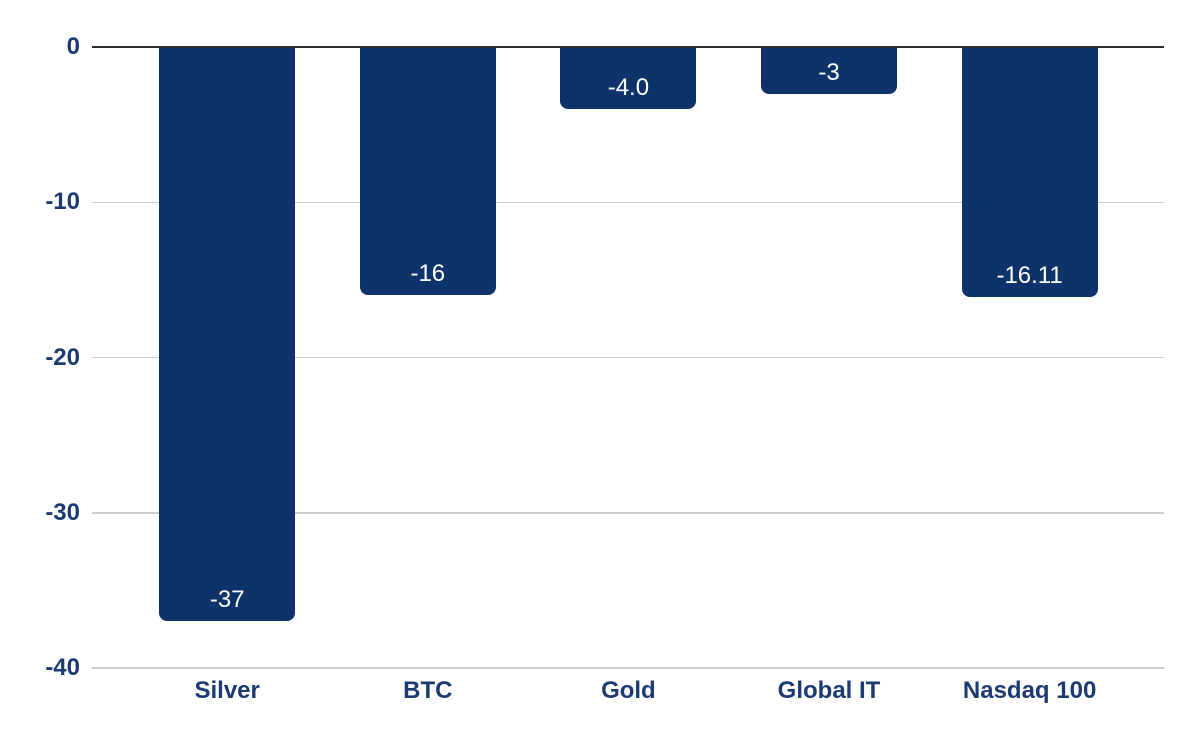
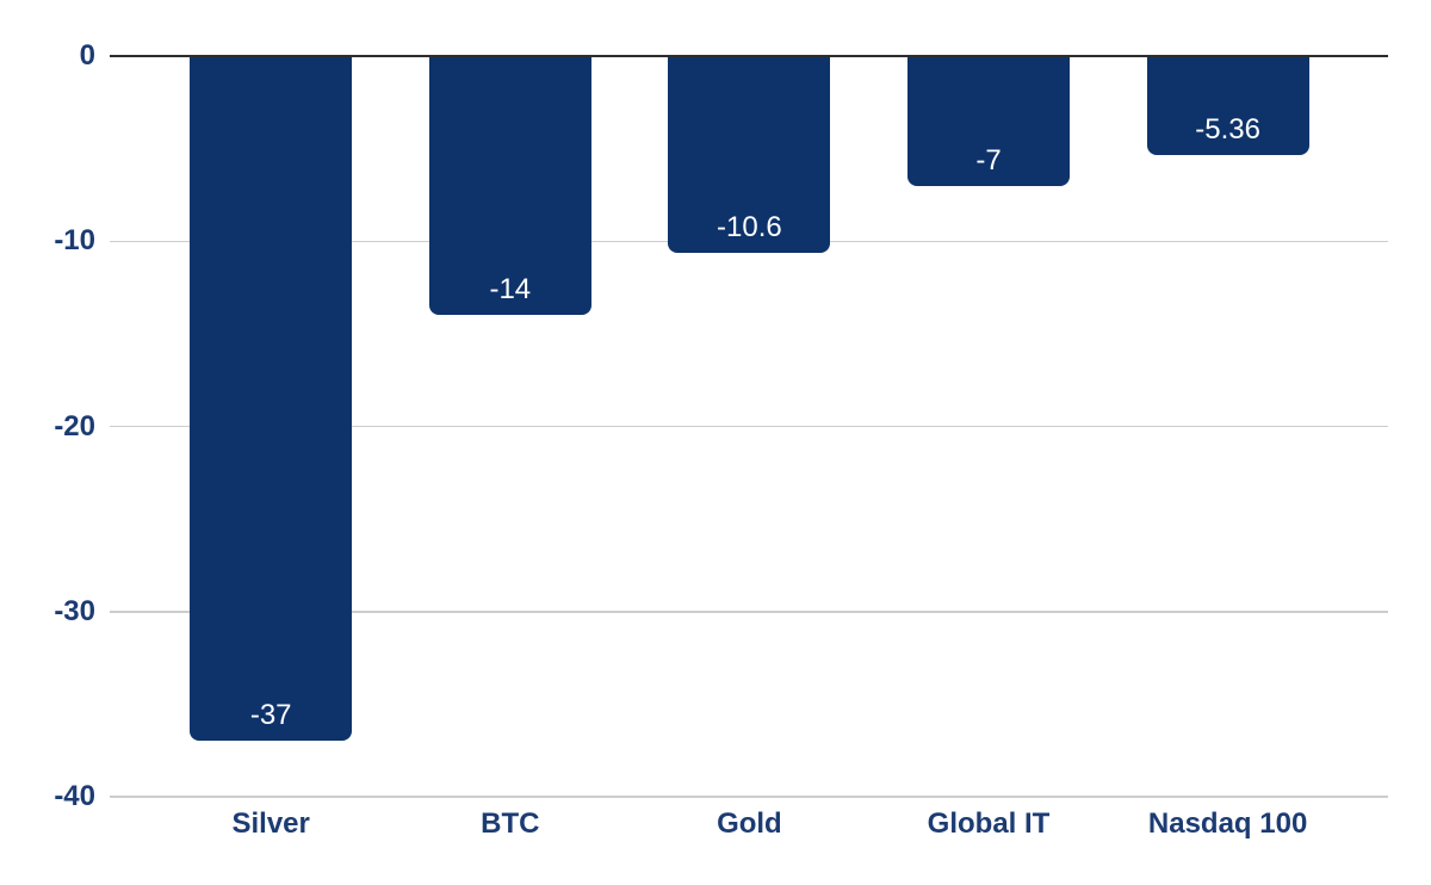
BTC: -16 -> -14
Gold: -4.0 -> -10.6
Global IT: -3 -> -7
Nasdaq 100: -16.11 -> -5.36
